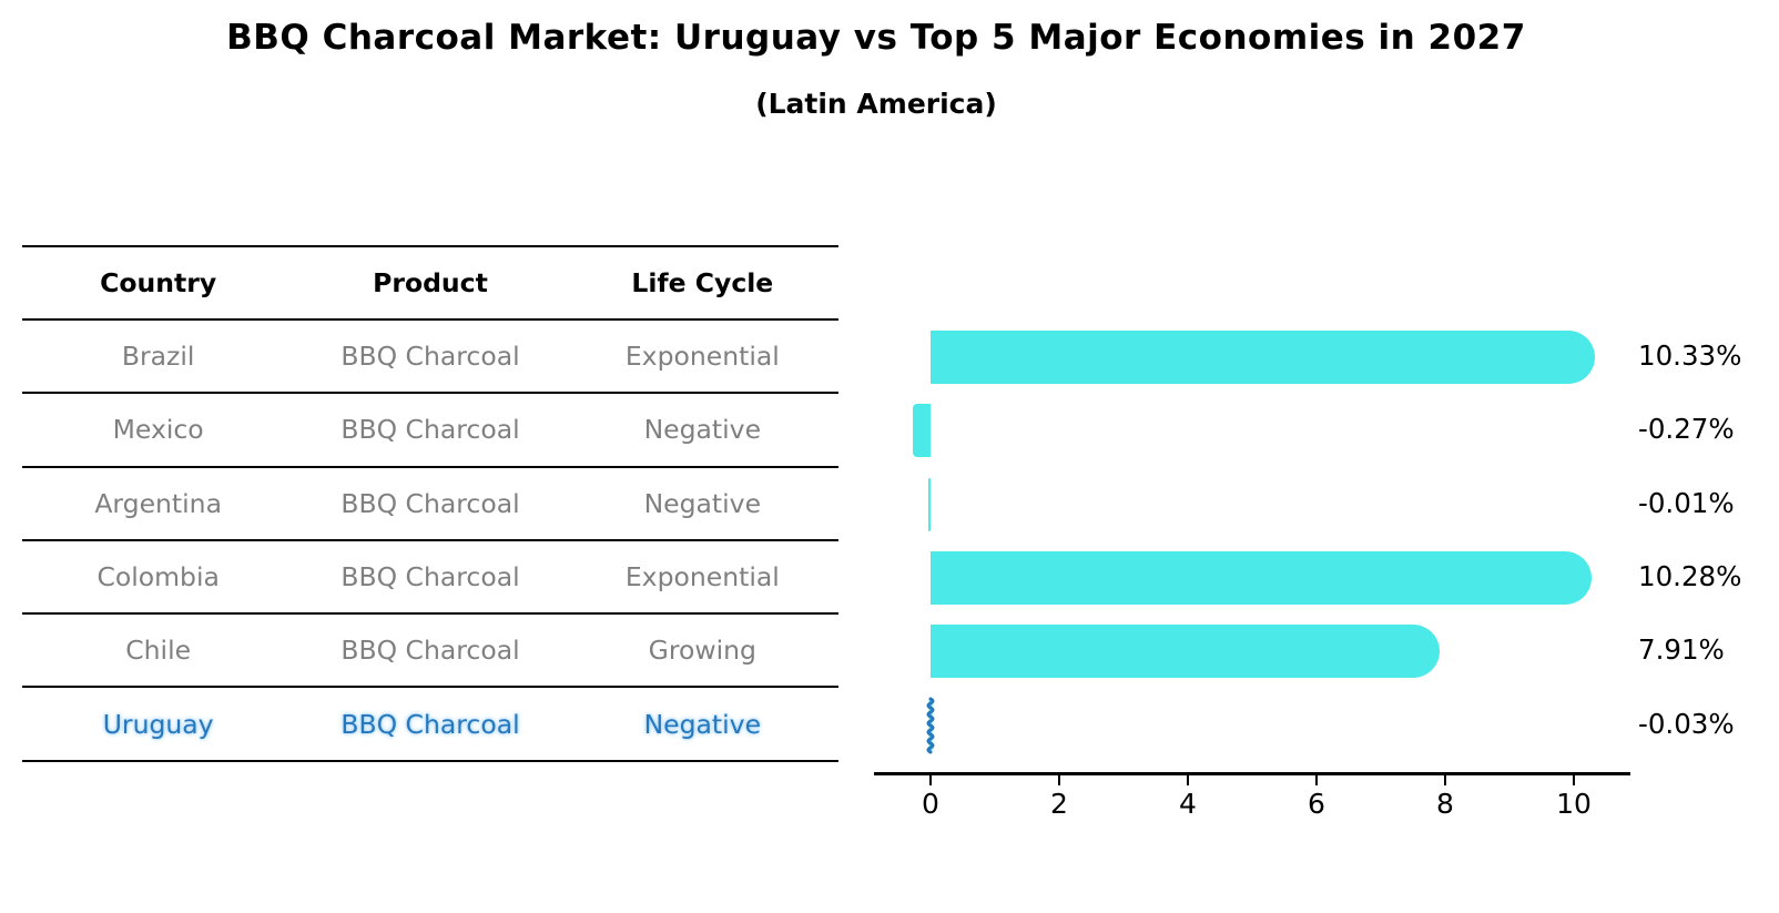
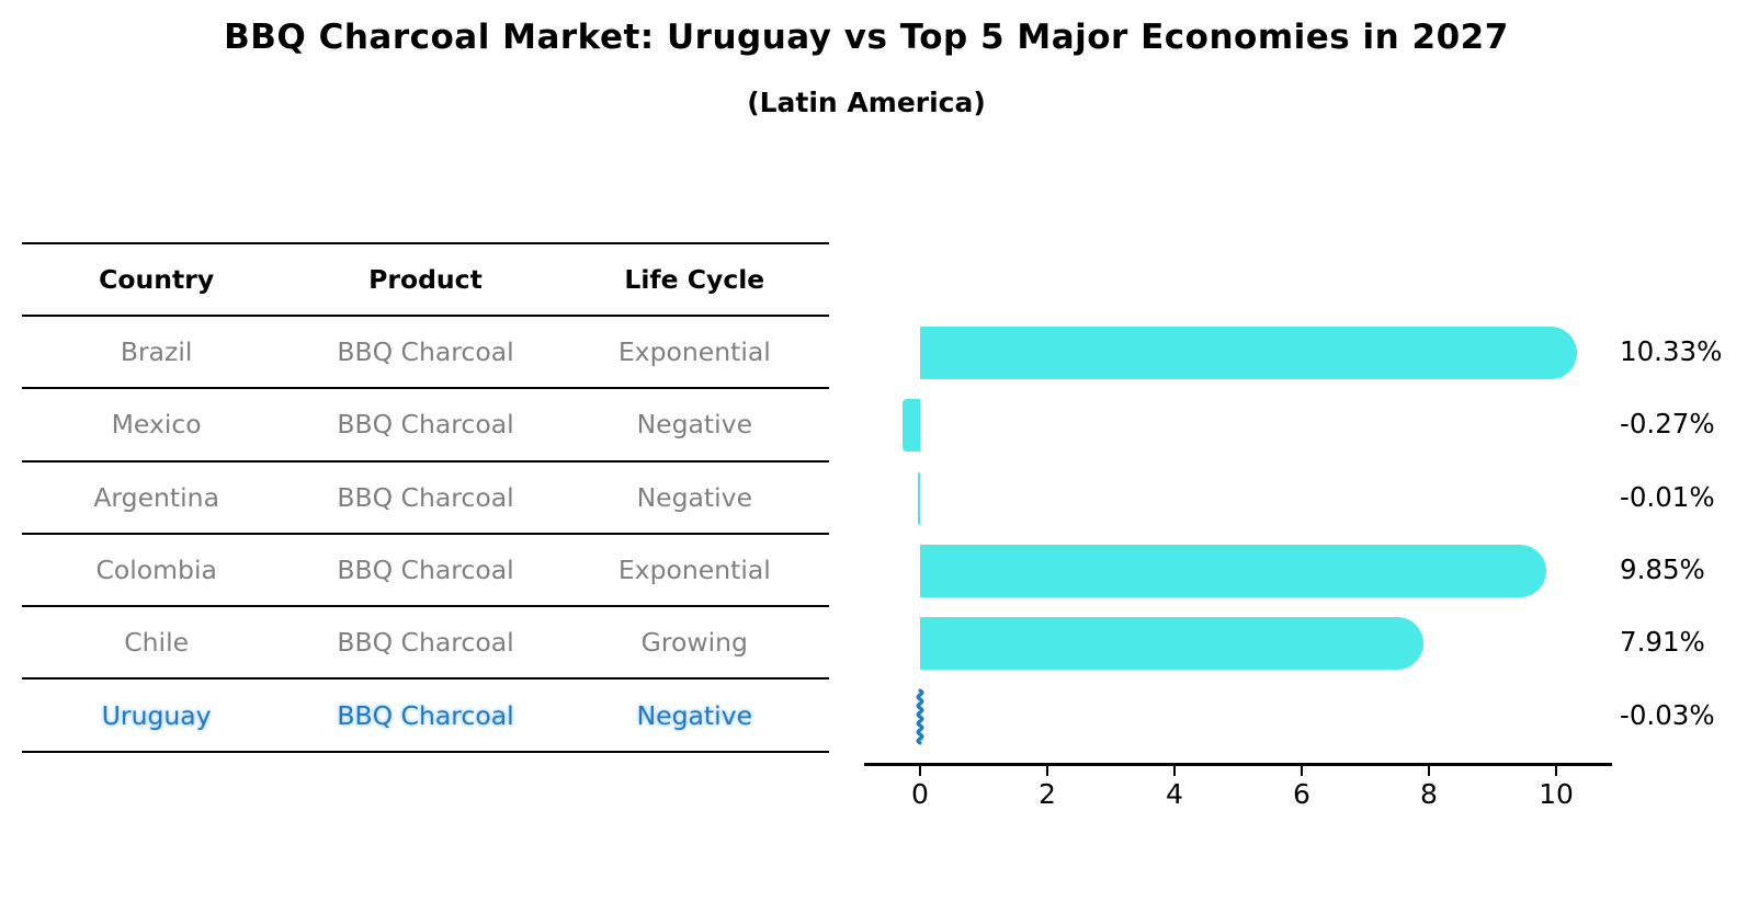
Colombia: 10.28% -> 9.85%
